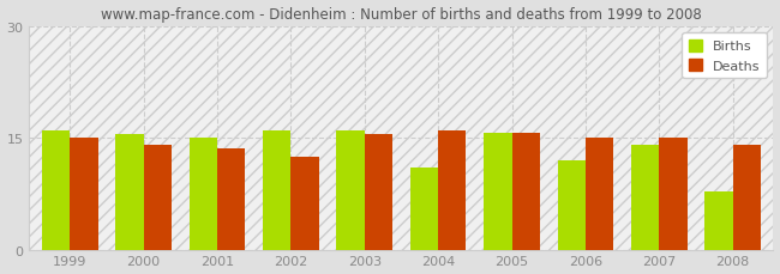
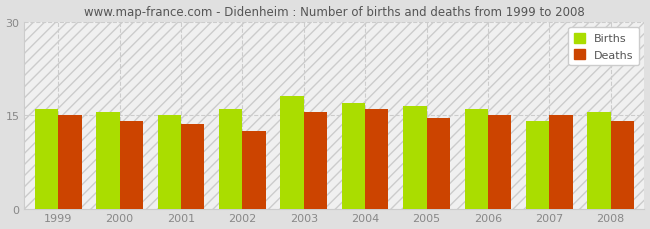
Births/2003: 16.0 -> 18.0
Births/2004: 11.0 -> 17.0
Births/2005: 15.6 -> 16.5
Deaths/2005: 15.6 -> 14.5
Births/2006: 12.0 -> 16.0
Births/2008: 7.8 -> 15.5
